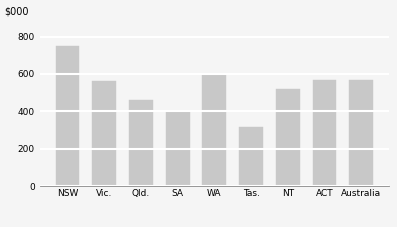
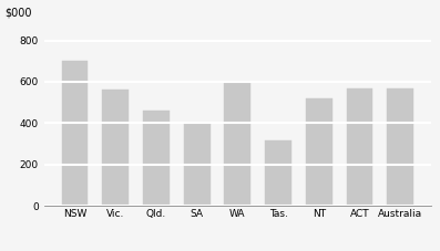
NSW: 750 -> 700
